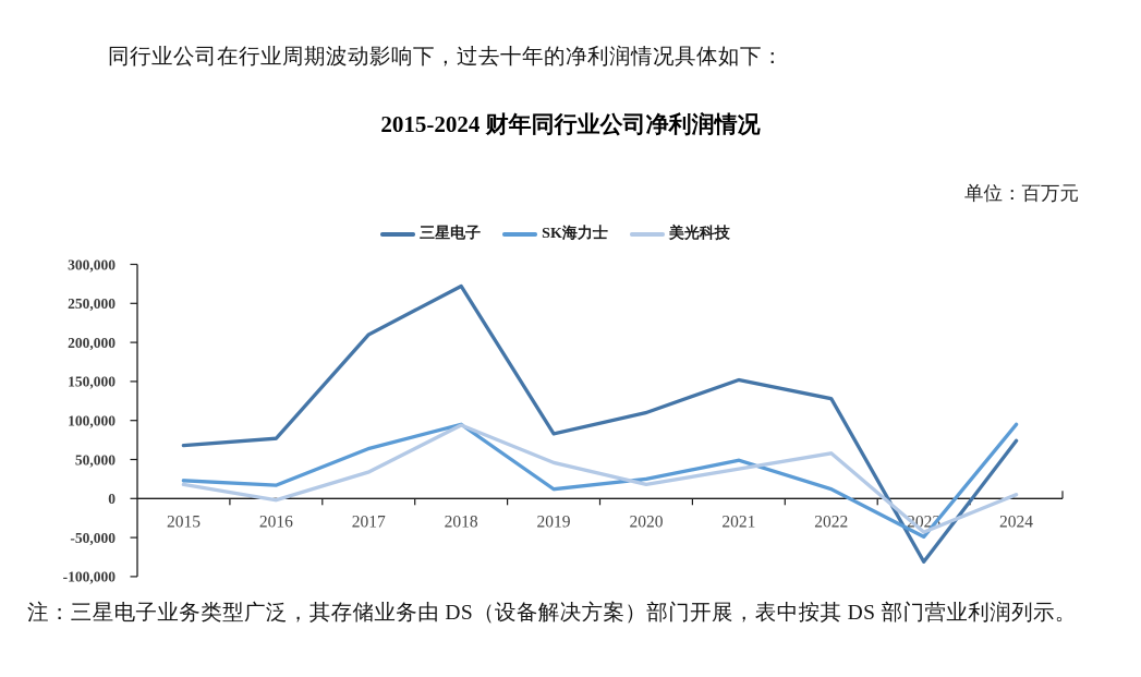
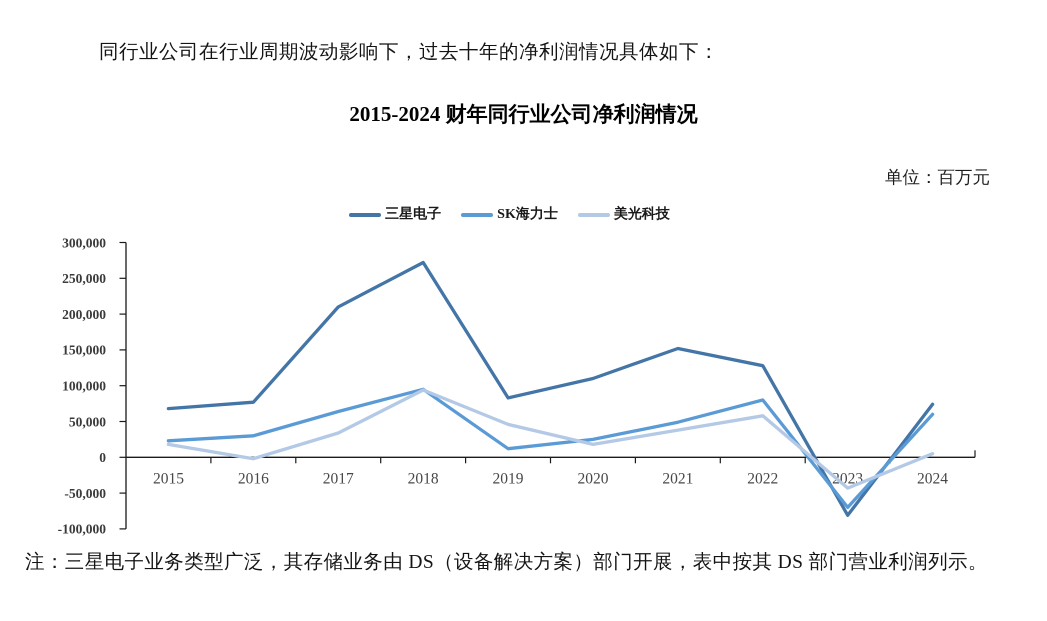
SK海力士/2016: 20000 -> 30000
SK海力士/2022: 10000 -> 80000
SK海力士/2023: -50000 -> -70000
SK海力士/2024: 100000 -> 60000
